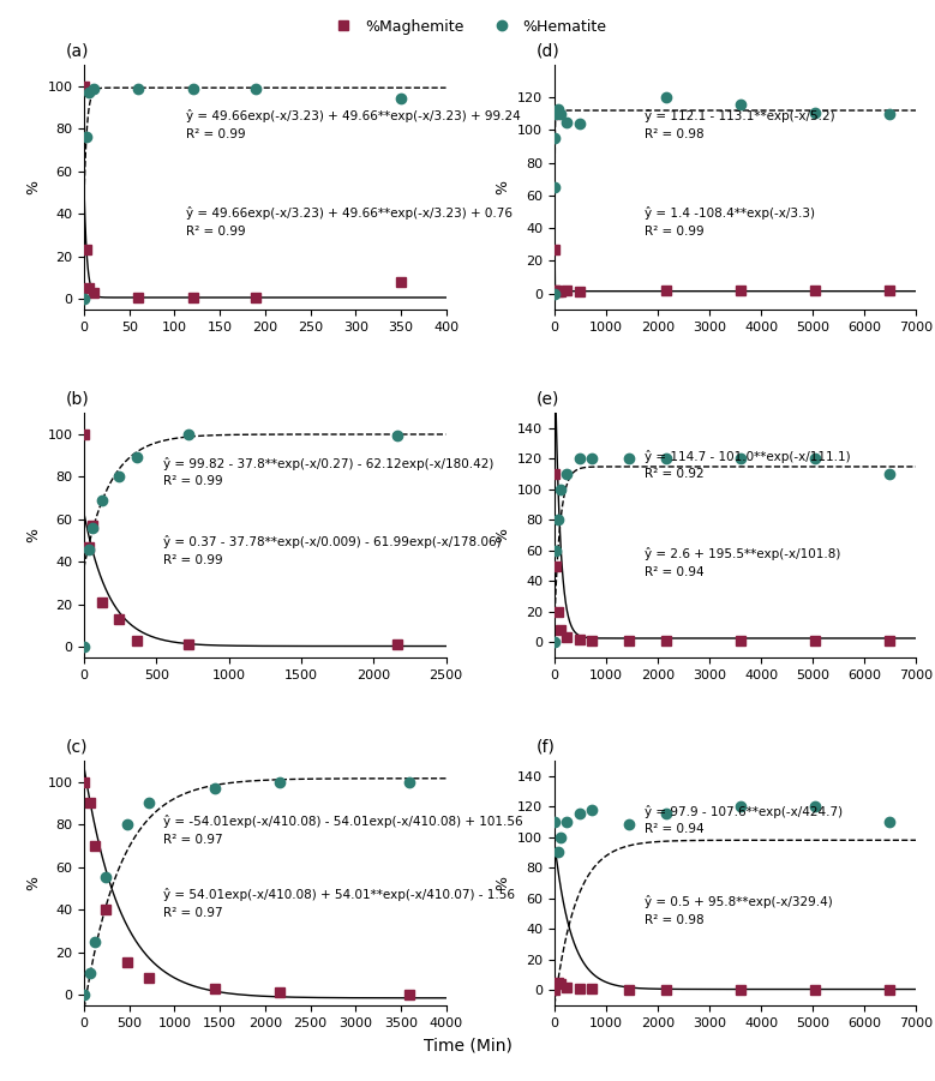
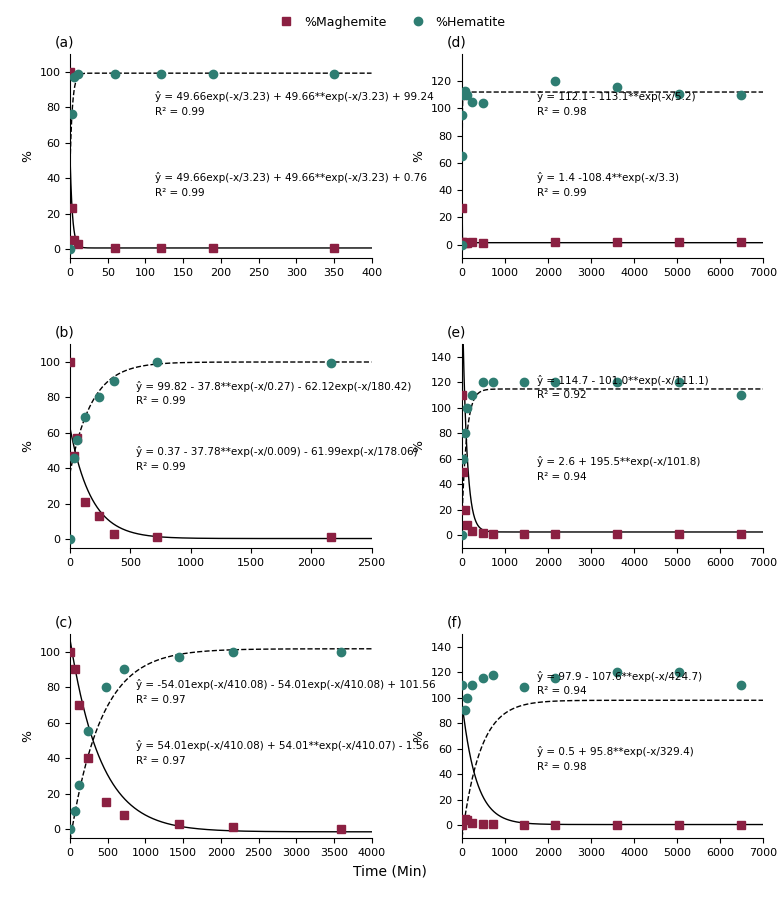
%Maghemite/350: 8 -> 1
%Hematite/350: 94 -> 99
